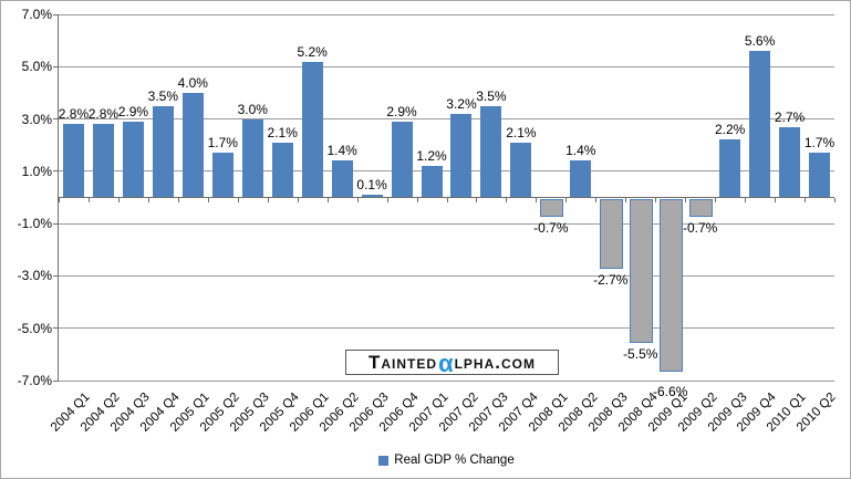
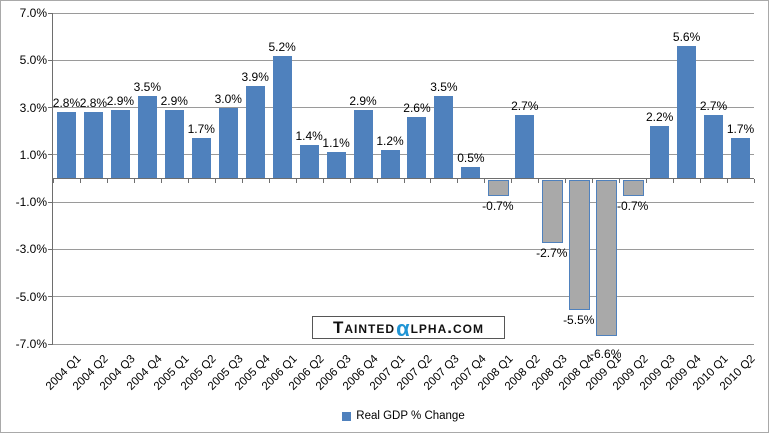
2005 Q1: 4.0% -> 2.9%
2005 Q4: 2.1% -> 3.9%
2006 Q3: 0.1% -> 1.1%
2007 Q2: 3.2% -> 2.6%
2007 Q4: 2.1% -> 0.5%
2008 Q2: 1.4% -> 2.7%
